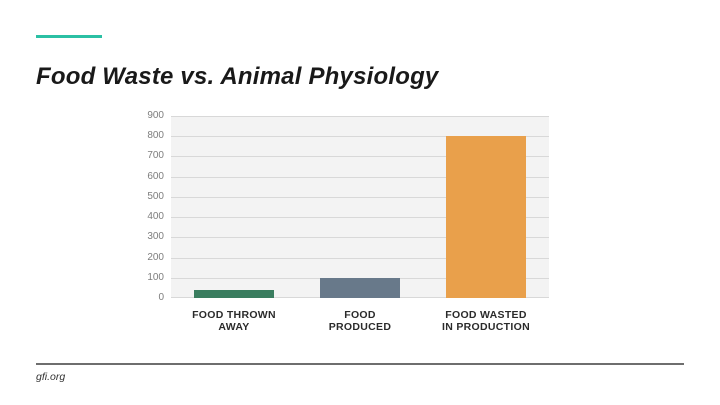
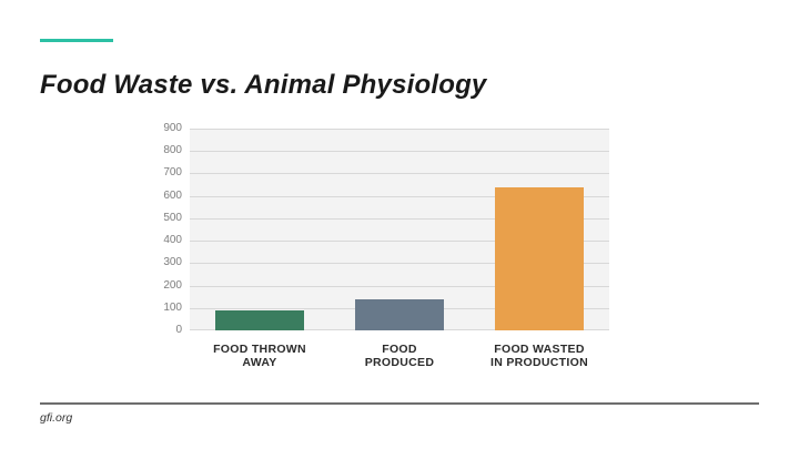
FOOD THROWN AWAY: 40 -> 90
FOOD PRODUCED: 100 -> 140
FOOD WASTED IN PRODUCTION: 800 -> 640
